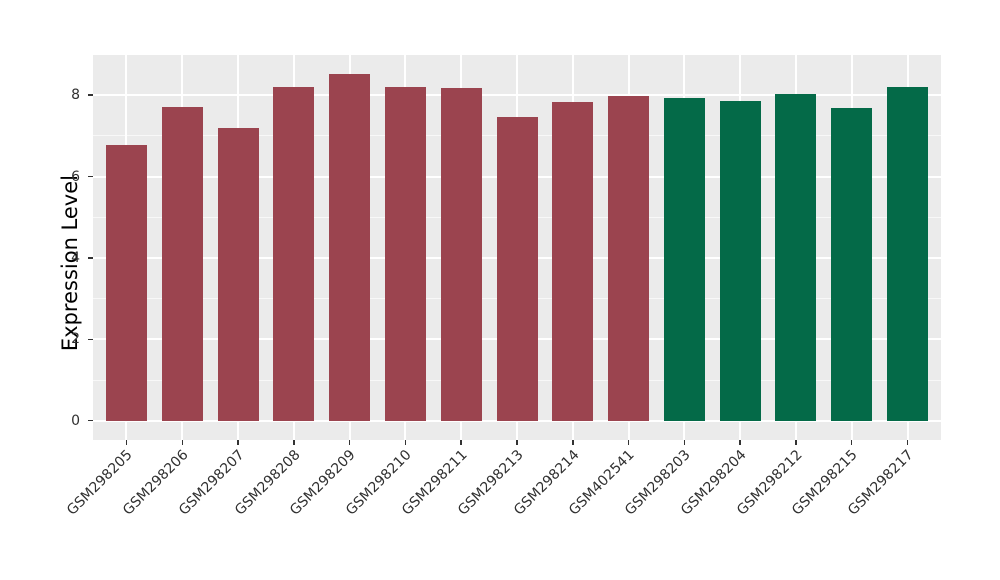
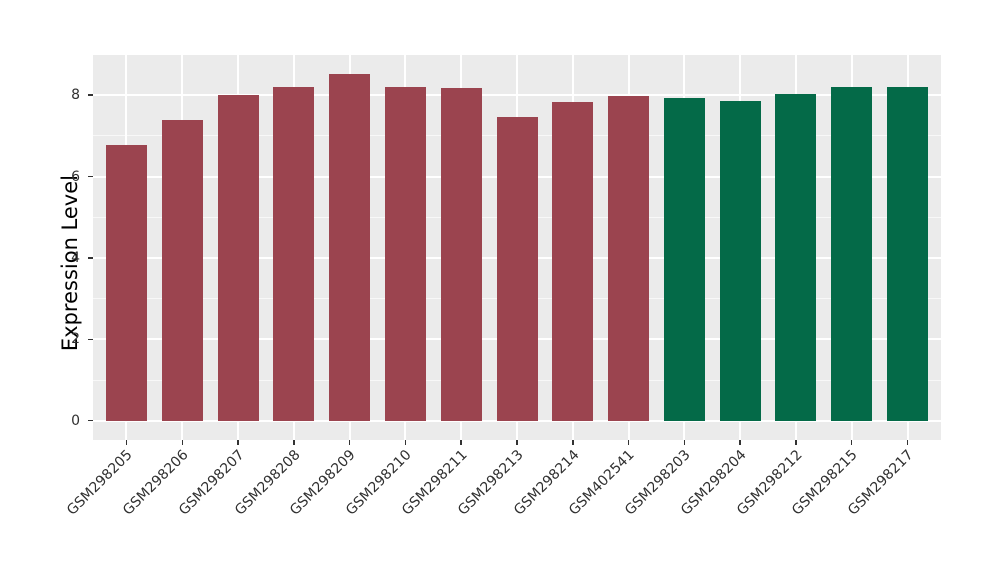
GSM298206: 7.7 -> 7.4
GSM298207: 7.2 -> 8.0
GSM298215: 7.7 -> 8.2
